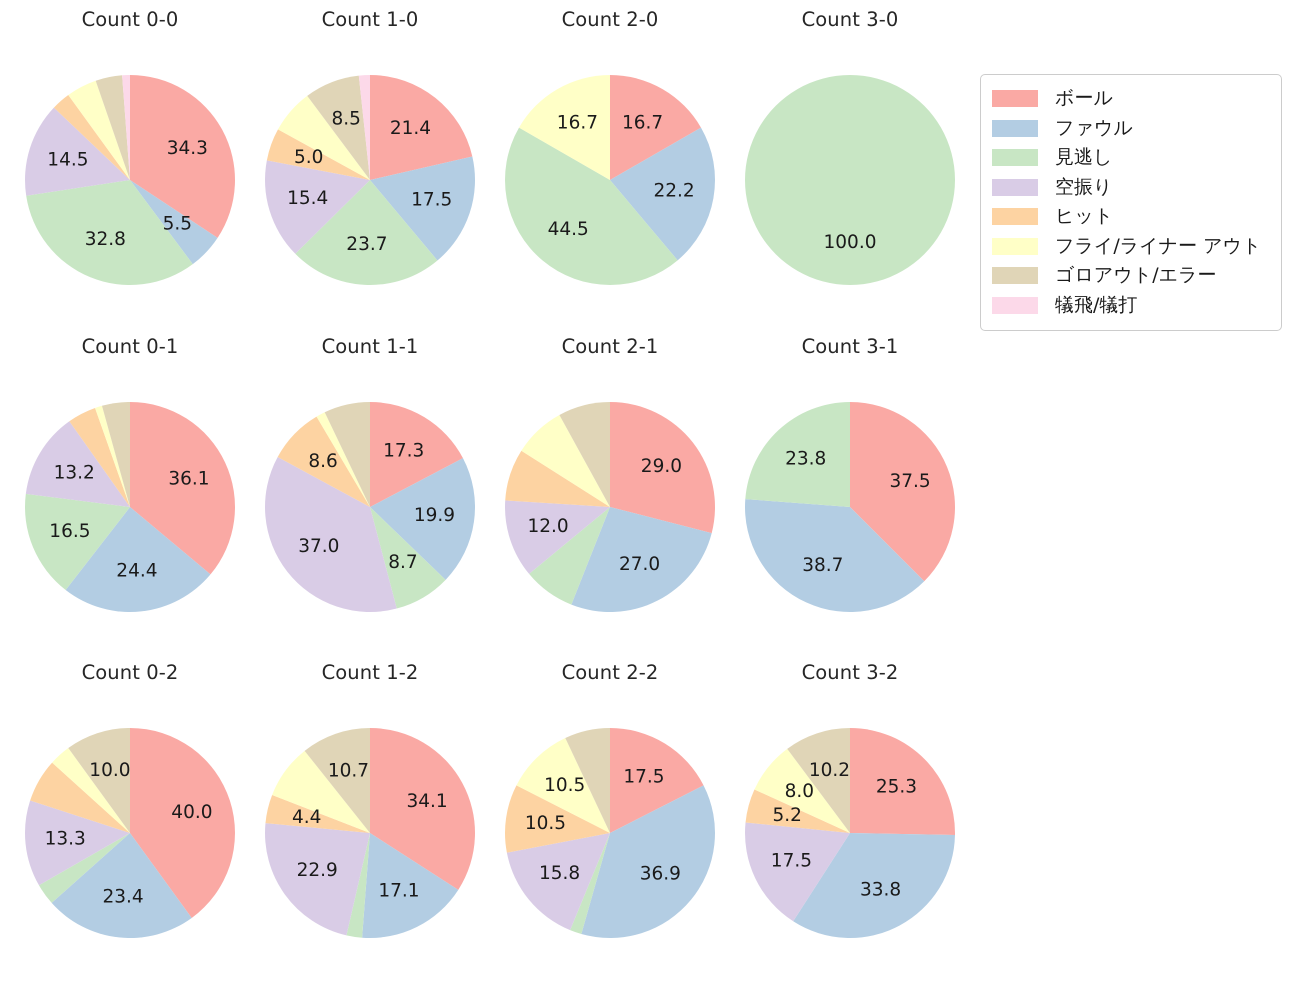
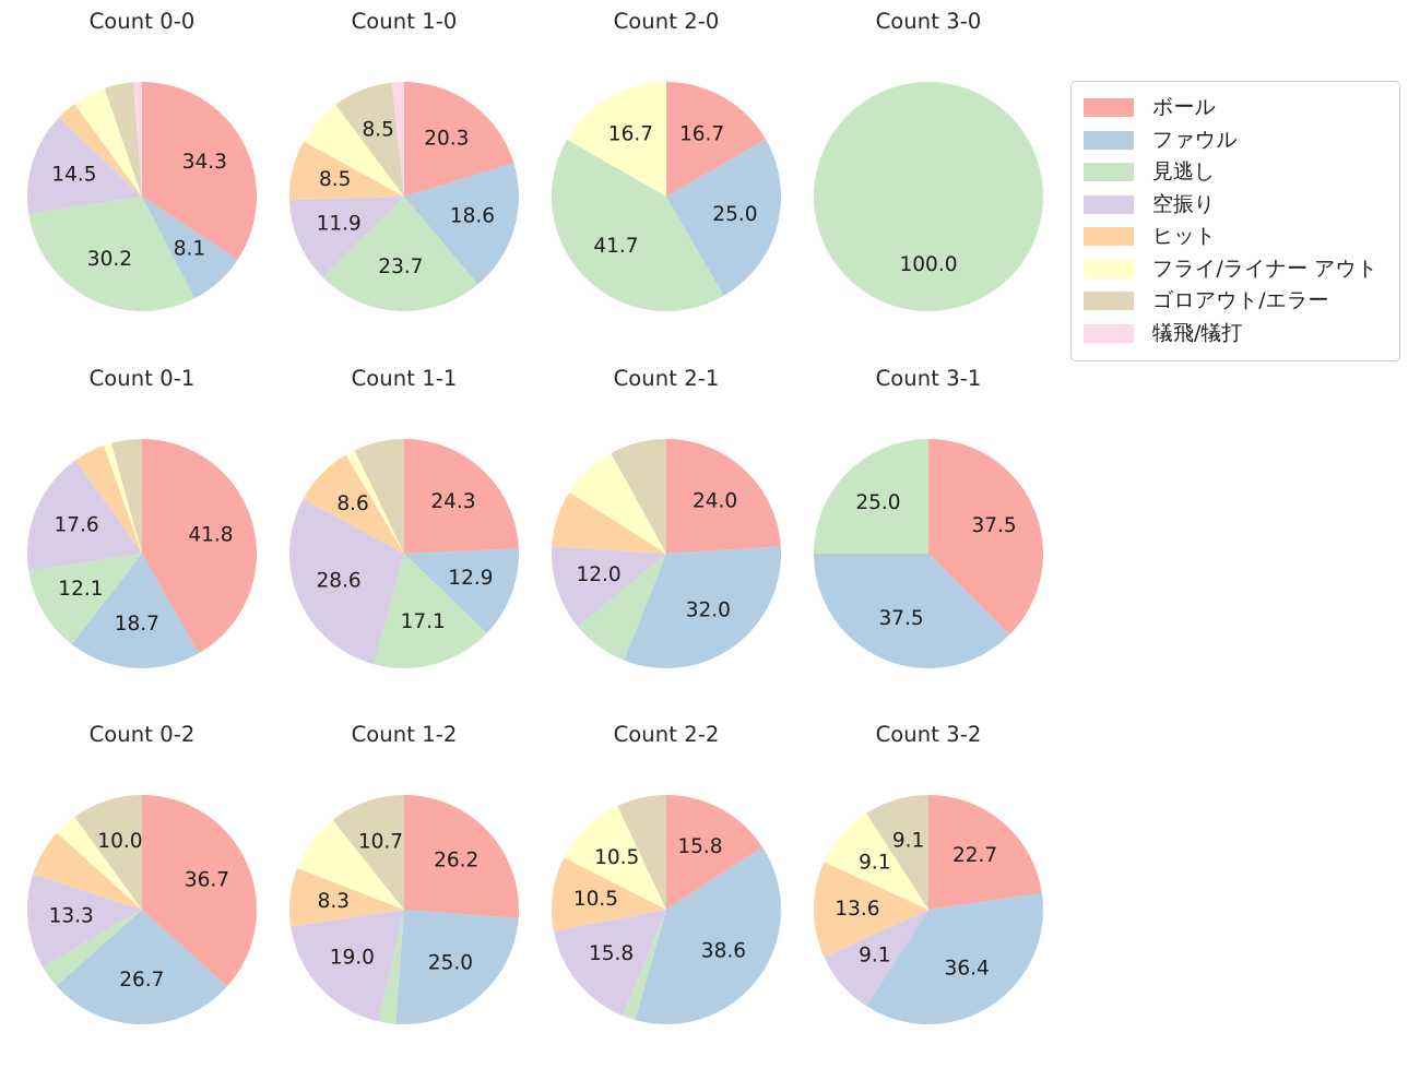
Count 0-0/ファウル: 5.5 -> 8.1
Count 0-0/見逃し: 32.8 -> 30.2
Count 1-0/ボール: 21.4 -> 20.3
Count 1-0/ファウル: 17.5 -> 18.6
Count 1-0/空振り: 15.4 -> 11.9
Count 1-0/ヒット: 5.0 -> 8.5
Count 2-0/ファウル: 22.2 -> 25.0
Count 2-0/見逃し: 44.5 -> 41.7
Count 0-1/ボール: 36.1 -> 41.8
Count 0-1/ファウル: 24.4 -> 18.7
Count 0-1/見逃し: 16.5 -> 12.1
Count 0-1/空振り: 13.2 -> 17.6
Count 1-1/ボール: 17.3 -> 24.3
Count 1-1/ファウル: 19.9 -> 12.9
Count 1-1/見逃し: 8.7 -> 17.1
Count 1-1/空振り: 37.0 -> 28.6
Count 2-1/ボール: 29.0 -> 24.0
Count 2-1/ファウル: 27.0 -> 32.0
Count 3-1/ファウル: 38.7 -> 37.5
Count 3-1/見逃し: 23.8 -> 25.0
Count 0-2/ボール: 40.0 -> 36.7
Count 0-2/ファウル: 23.4 -> 26.7
Count 1-2/ボール: 34.1 -> 26.2
Count 1-2/ファウル: 17.1 -> 25.0
Count 1-2/空振り: 22.9 -> 19.0
Count 1-2/ヒット: 4.4 -> 8.3
Count 2-2/ボール: 17.5 -> 15.8
Count 2-2/ファウル: 36.9 -> 38.6
Count 3-2/ボール: 25.3 -> 22.7
Count 3-2/ファウル: 33.8 -> 36.4
Count 3-2/空振り: 17.5 -> 9.1
Count 3-2/ヒット: 5.2 -> 13.6
Count 3-2/フライ/ライナー アウト: 8.0 -> 9.1
Count 3-2/ゴロアウト/エラー: 10.2 -> 9.1
